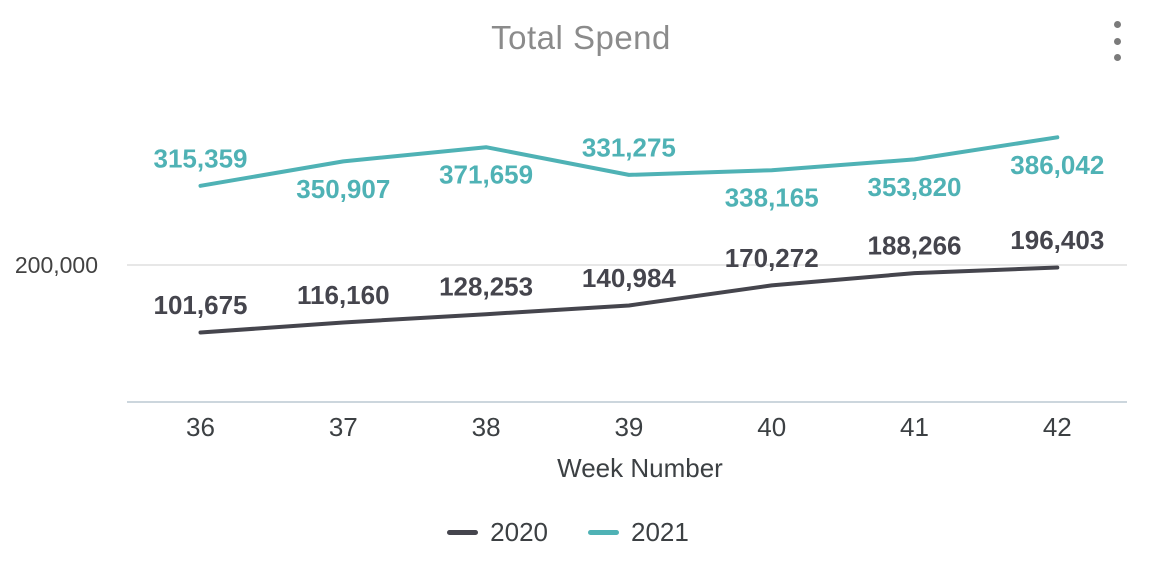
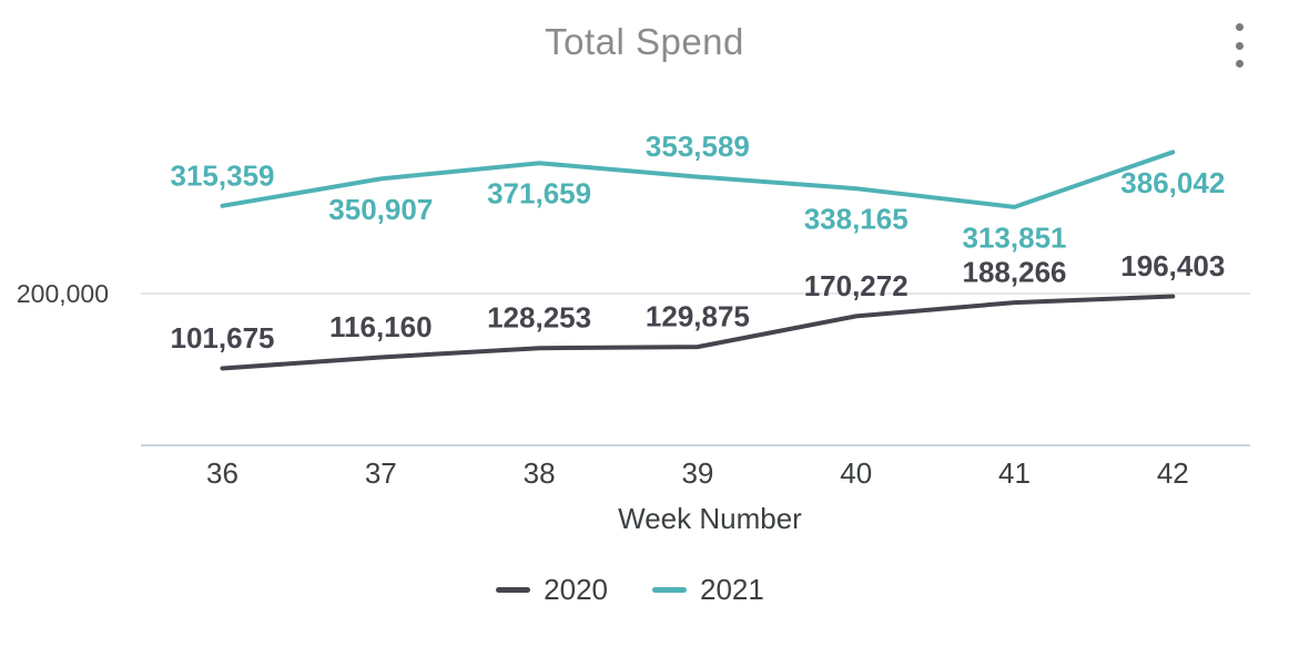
2020/39: 140,984 -> 129,875
2021/39: 331,275 -> 353,589
2021/41: 353,820 -> 313,851
